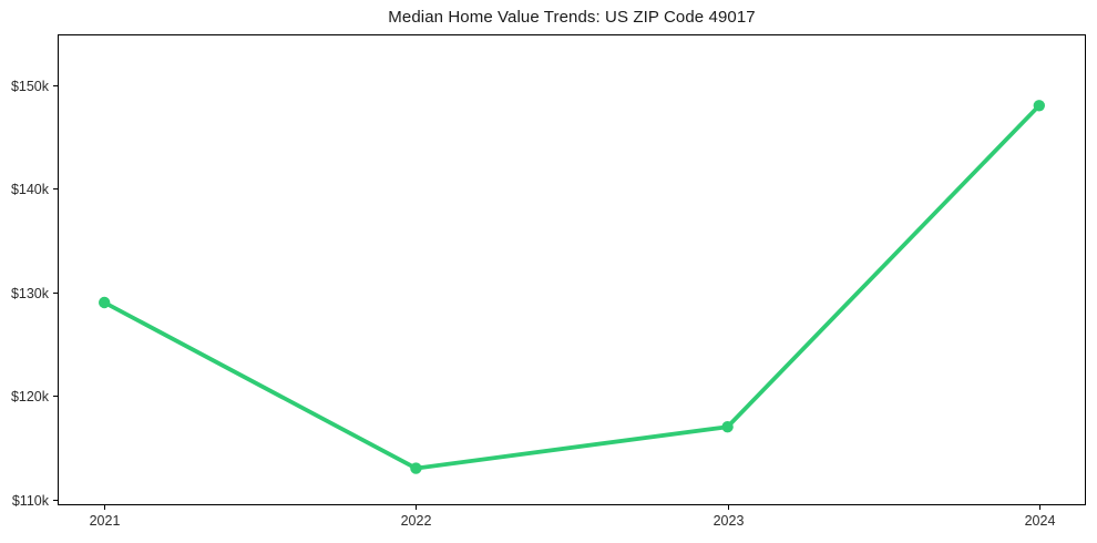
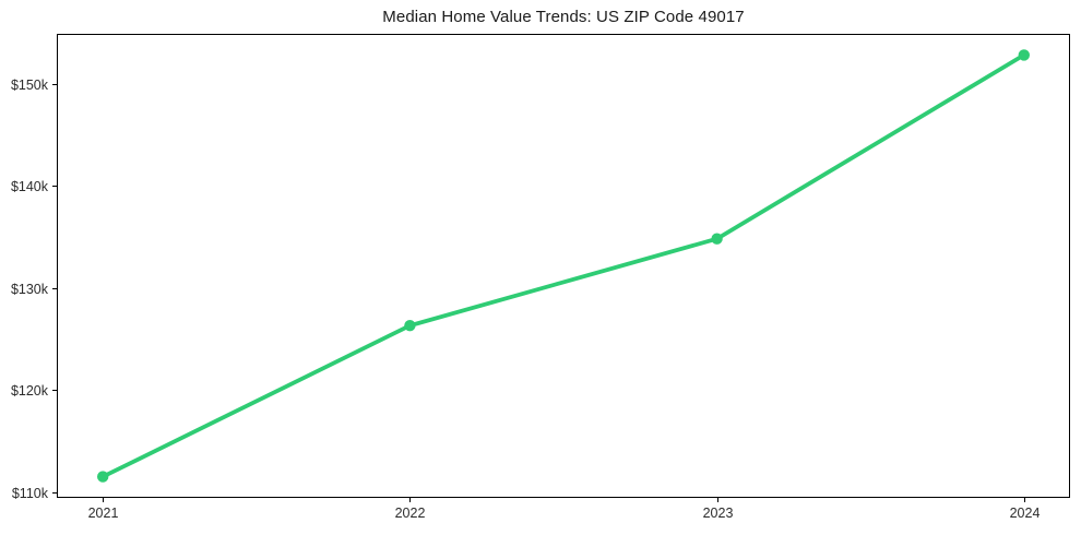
2021: $129k -> $112k
2022: $113k -> $126k
2023: $117k -> $135k
2024: $148k -> $153k
